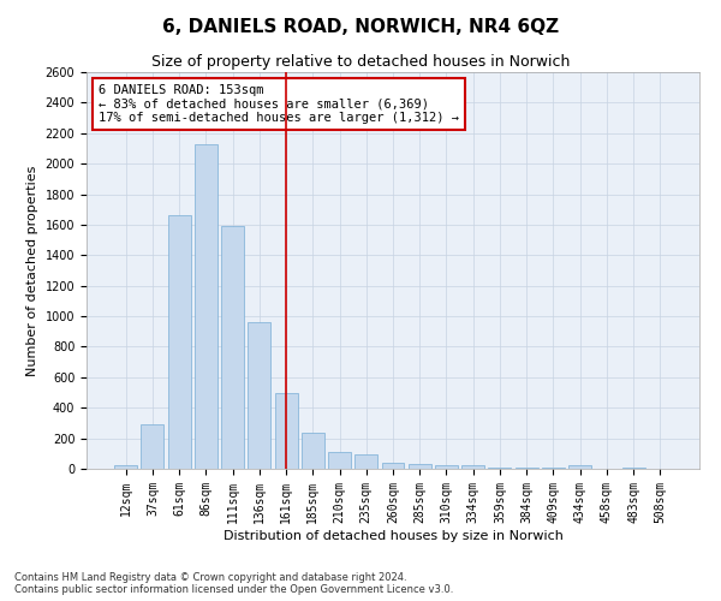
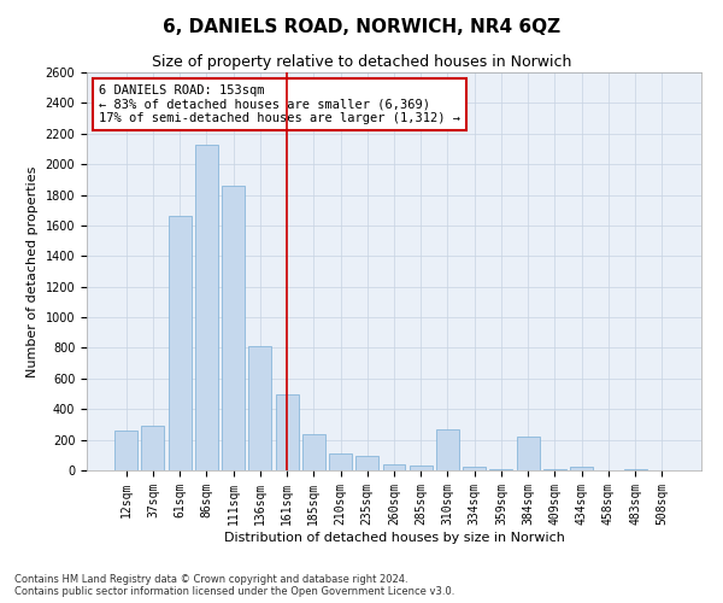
12sqm: 20 -> 260
111sqm: 1590 -> 1860
136sqm: 960 -> 810
310sqm: 20 -> 270
384sqm: 10 -> 220
